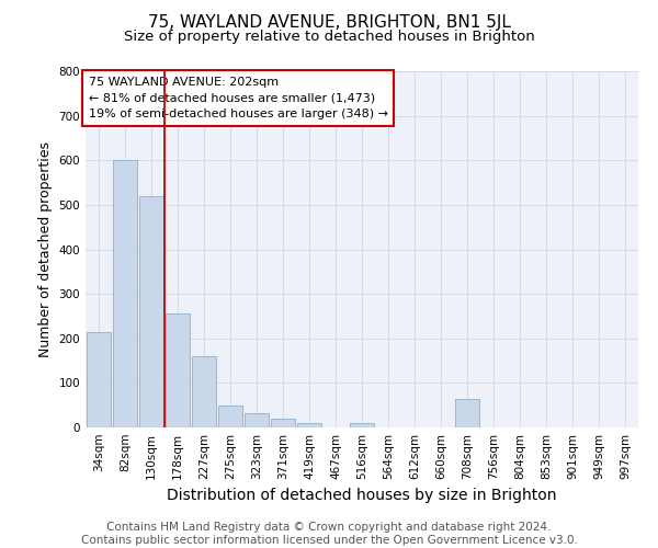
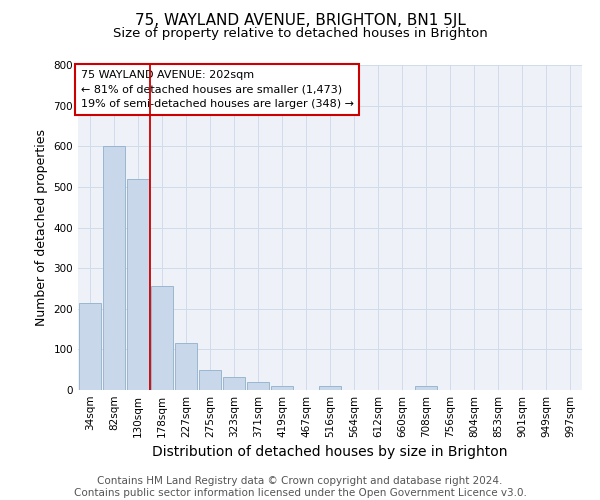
227sqm: 160 -> 115
708sqm: 65 -> 10
